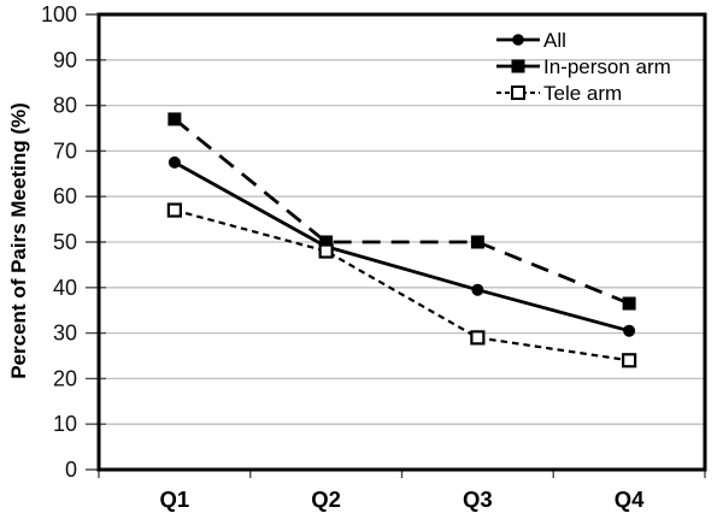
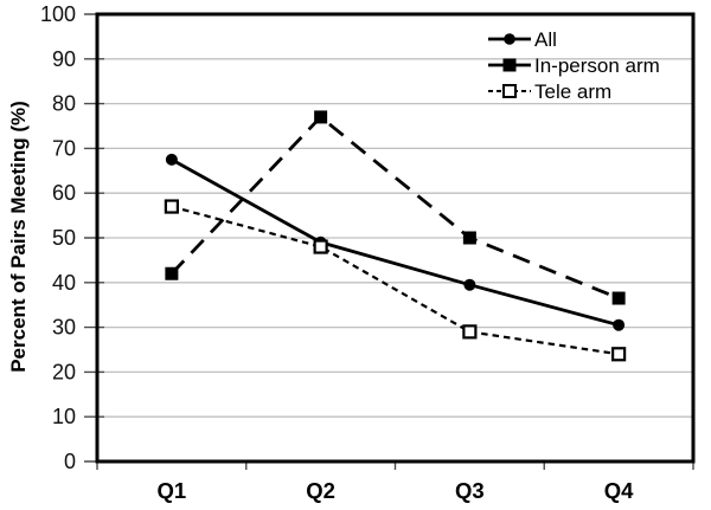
In-person arm/Q1: 77 -> 42
In-person arm/Q2: 50 -> 77
